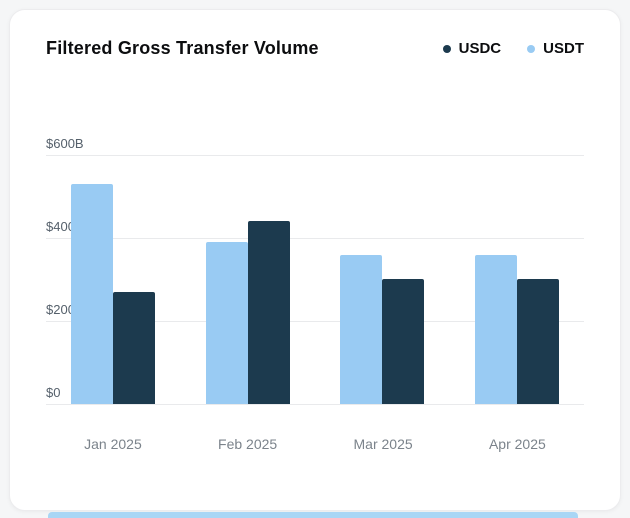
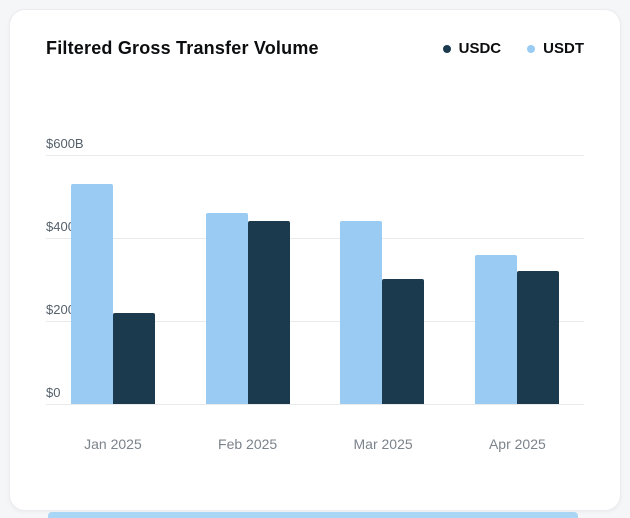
USDC/Jan 2025: $270B -> $220B
USDT/Feb 2025: $390B -> $460B
USDT/Mar 2025: $360B -> $440B
USDC/Apr 2025: $300B -> $320B
